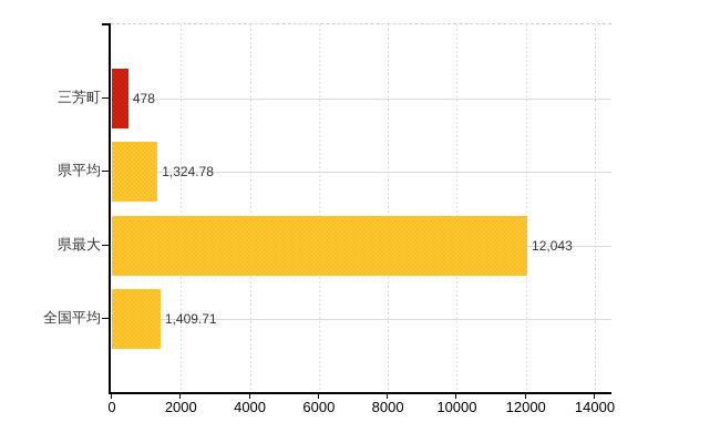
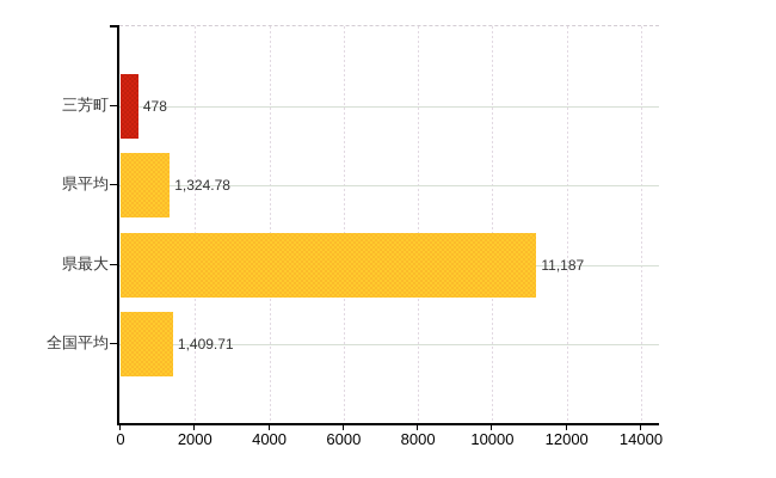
県最大: 12,043 -> 11,187
